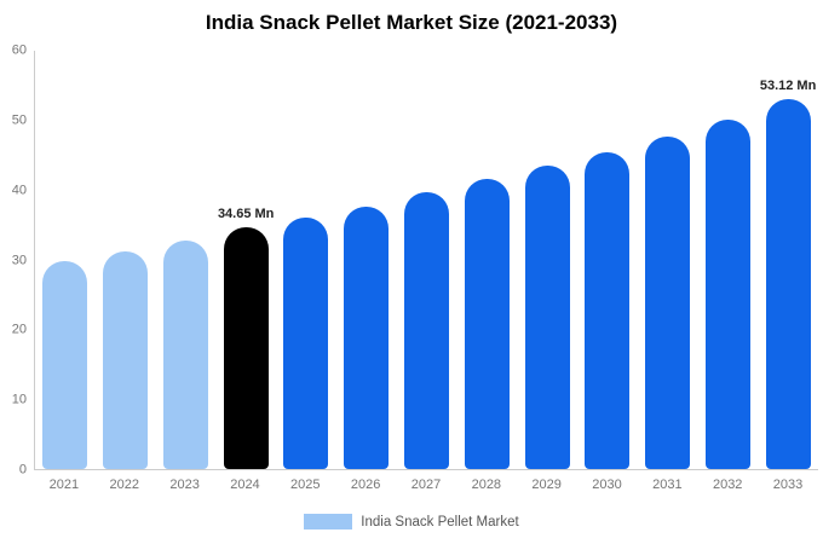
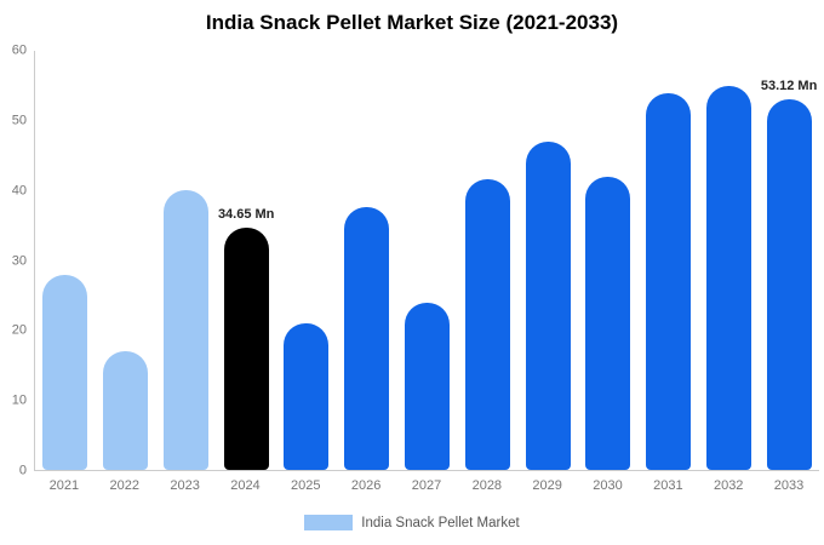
2021: 30 -> 28
2022: 31 -> 17
2023: 33 -> 40
2025: 36 -> 21
2027: 40 -> 24
2029: 44 -> 47
2030: 46 -> 42
2031: 48 -> 54
2032: 50 -> 55
